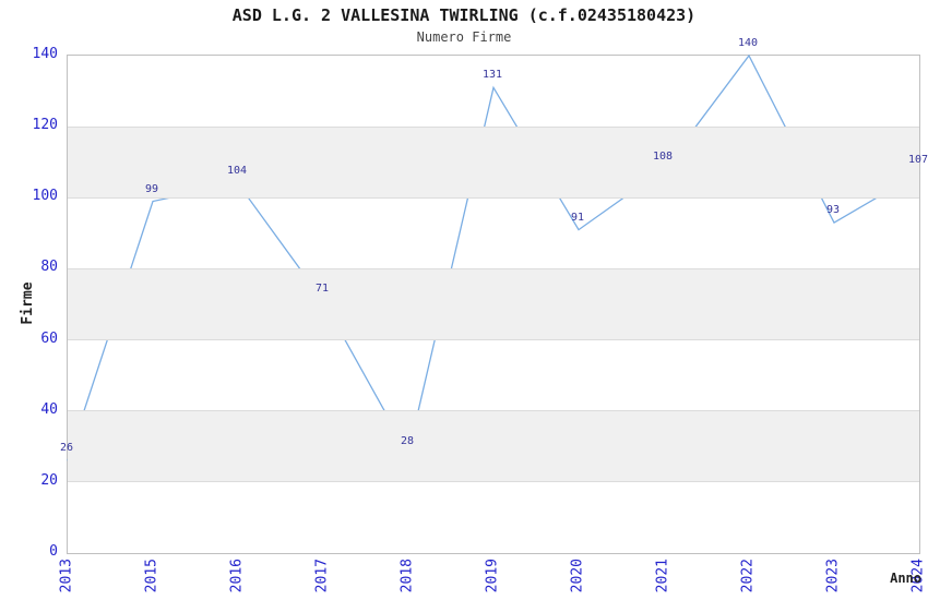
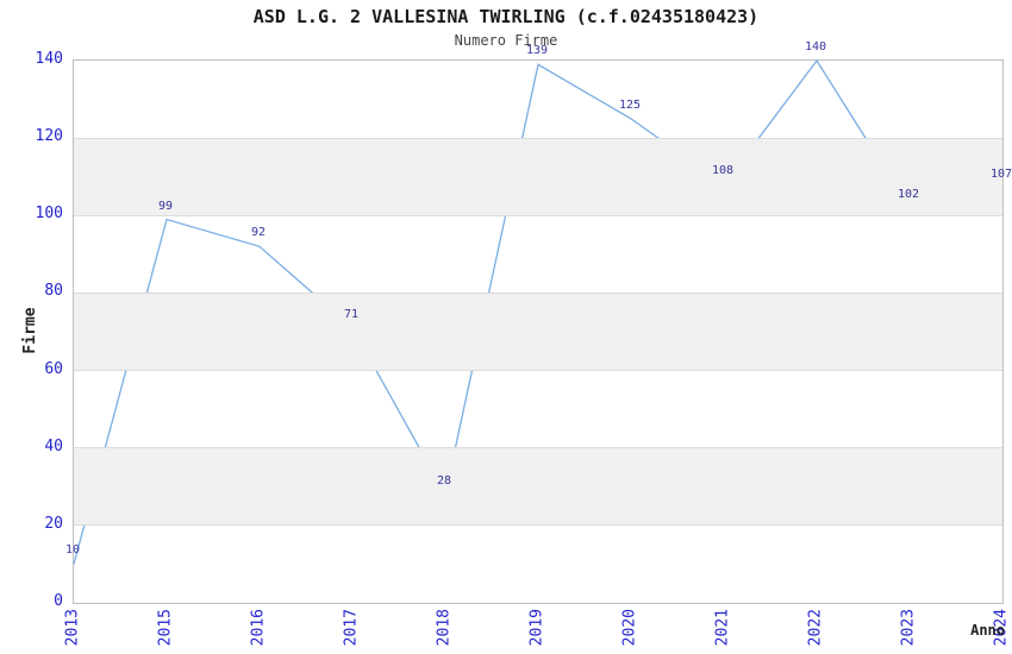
2013: 26 -> 10
2016: 104 -> 92
2019: 131 -> 139
2020: 91 -> 125
2023: 93 -> 102
